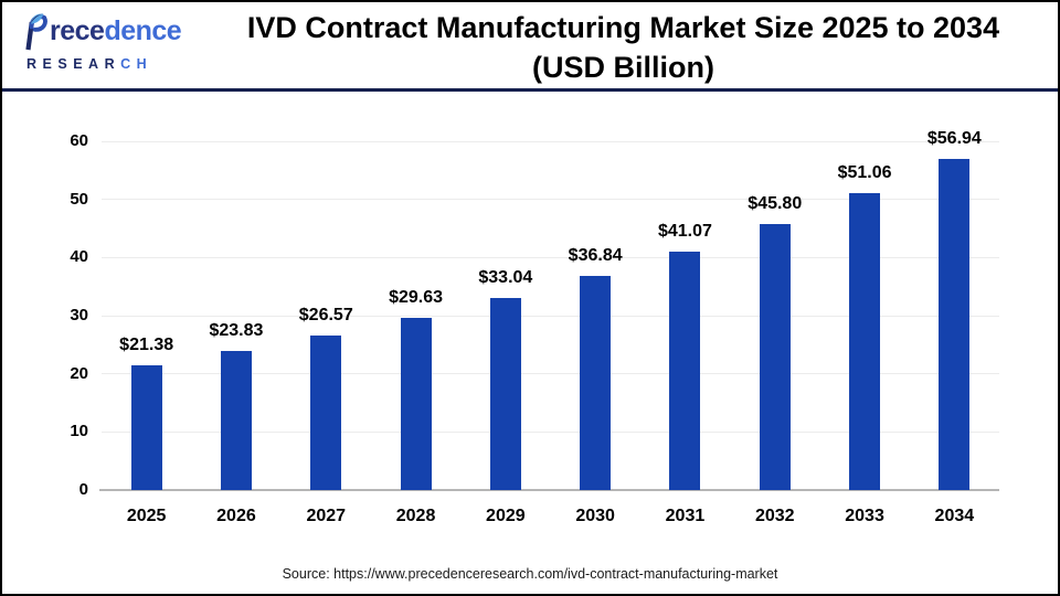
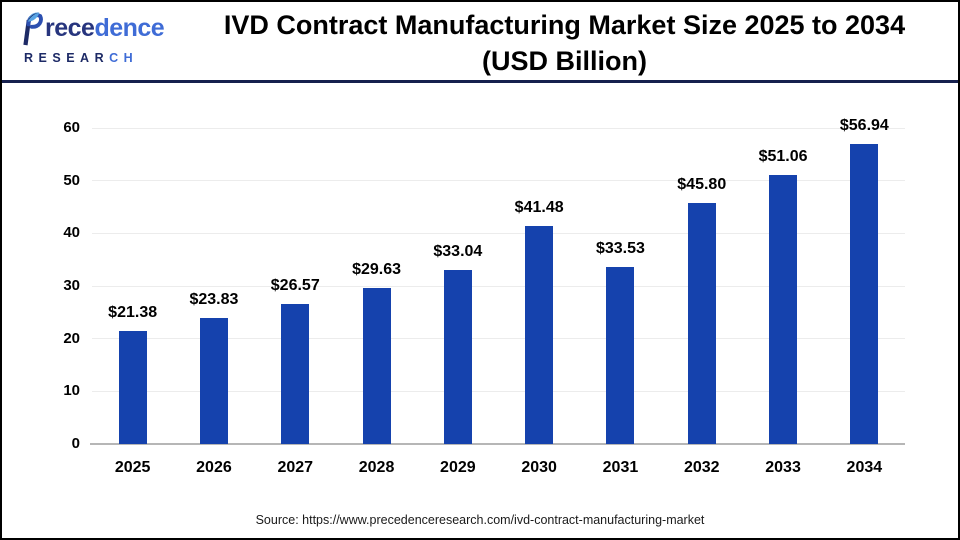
2030: $36.84 -> $41.48
2031: $41.07 -> $33.53
